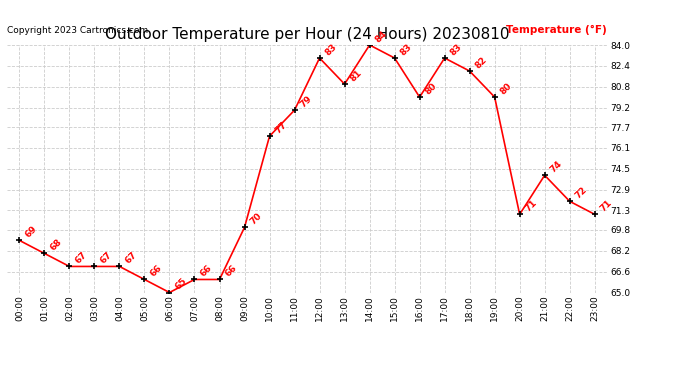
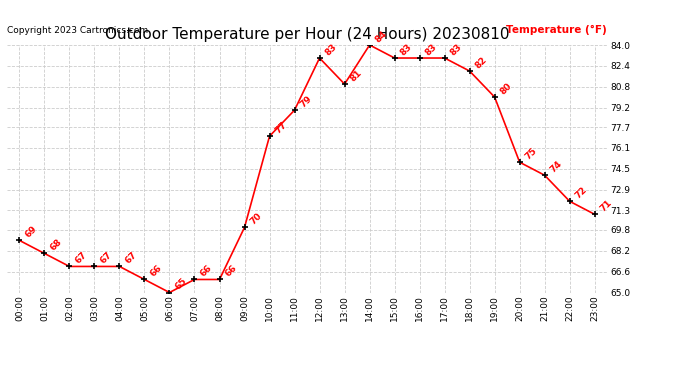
16:00: 80 -> 83
20:00: 71 -> 75
